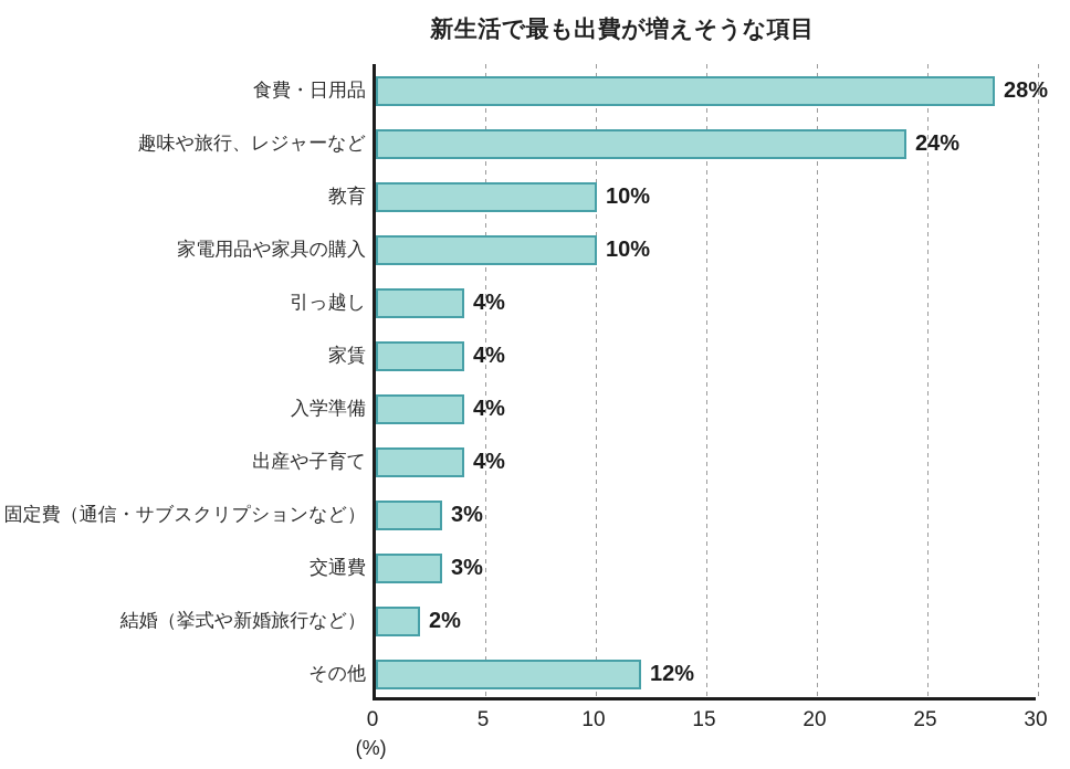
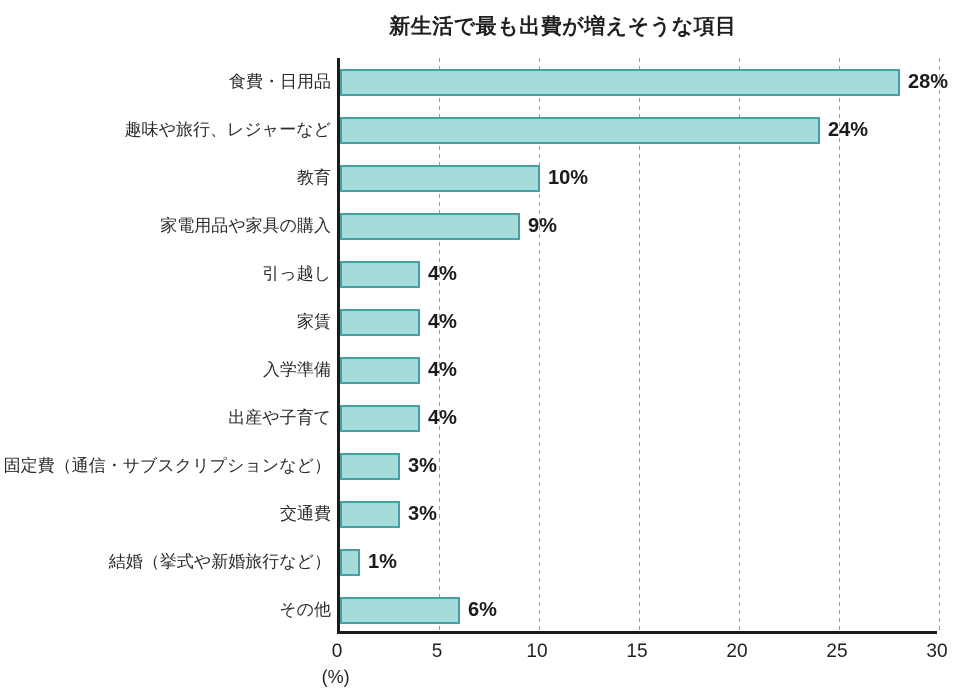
家電用品や家具の購入: 10% -> 9%
結婚（挙式や新婚旅行など）: 2% -> 1%
その他: 12% -> 6%
